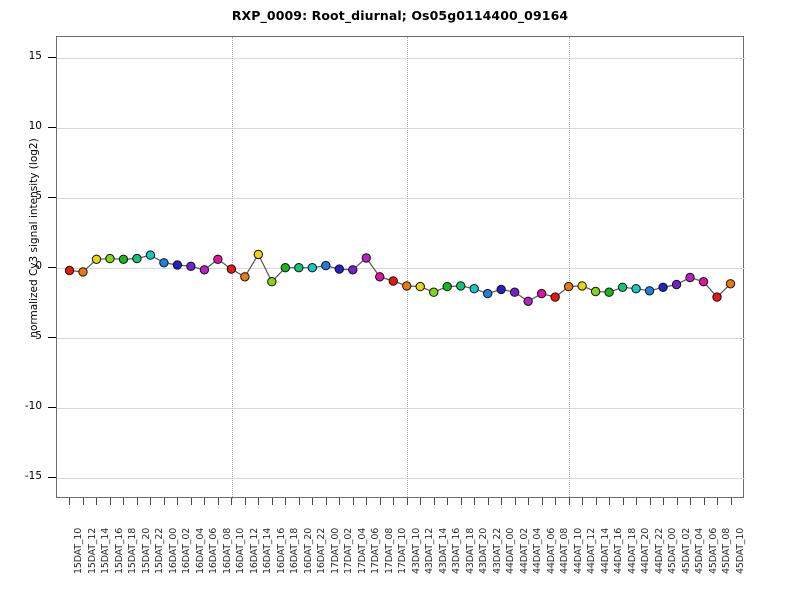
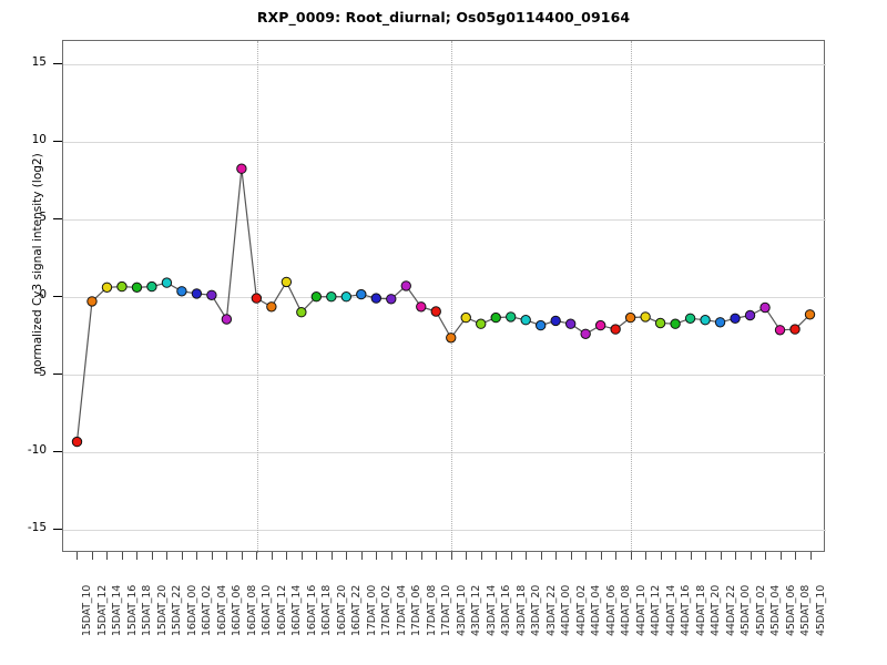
15DAT_10: -0.2 -> -9.4
16DAT_06: -0.2 -> -1.5
16DAT_08: 0.6 -> 8.2
43DAT_10: -1.4 -> -2.7
45DAT_06: -1.1 -> -2.2
